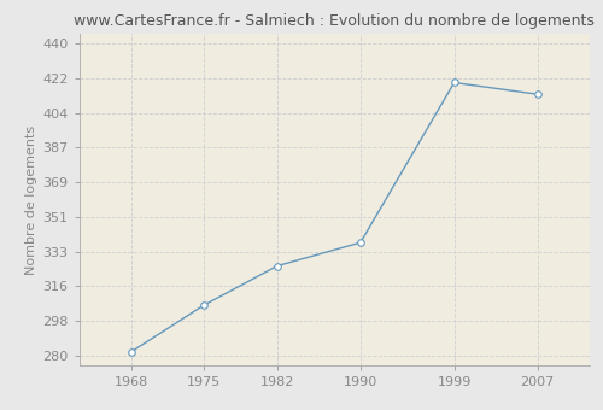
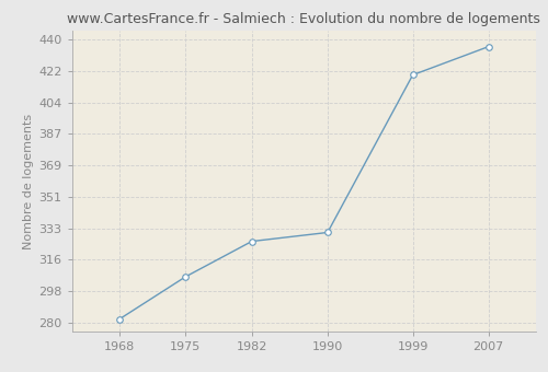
1990: 338 -> 331
2007: 414 -> 436
